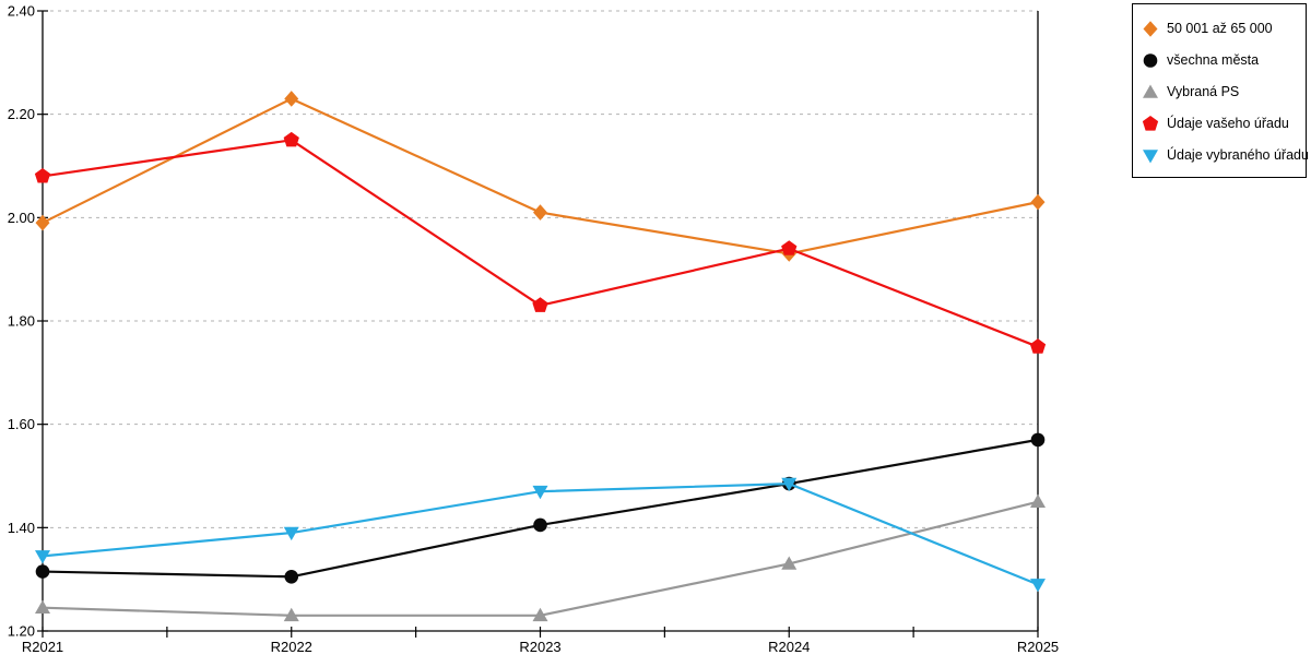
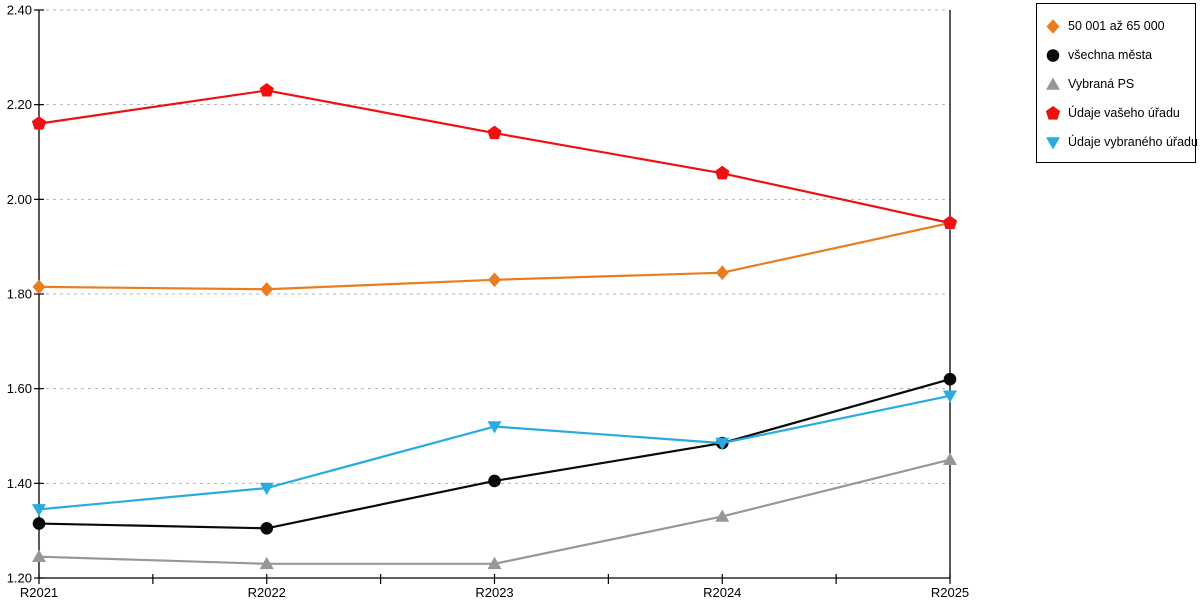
50 001 až 65 000/R2021: 1.99 -> 1.81
Údaje vašeho úřadu/R2021: 2.08 -> 2.16
50 001 až 65 000/R2022: 2.23 -> 1.81
Údaje vašeho úřadu/R2022: 2.15 -> 2.23
50 001 až 65 000/R2023: 2.01 -> 1.83
Údaje vašeho úřadu/R2023: 1.83 -> 2.14
Údaje vybraného úřadu/R2023: 1.47 -> 1.52
50 001 až 65 000/R2024: 1.93 -> 1.84
Údaje vašeho úřadu/R2024: 1.94 -> 2.06
50 001 až 65 000/R2025: 2.03 -> 1.95
všechna města/R2025: 1.57 -> 1.62
Údaje vašeho úřadu/R2025: 1.75 -> 1.95
Údaje vybraného úřadu/R2025: 1.29 -> 1.58
